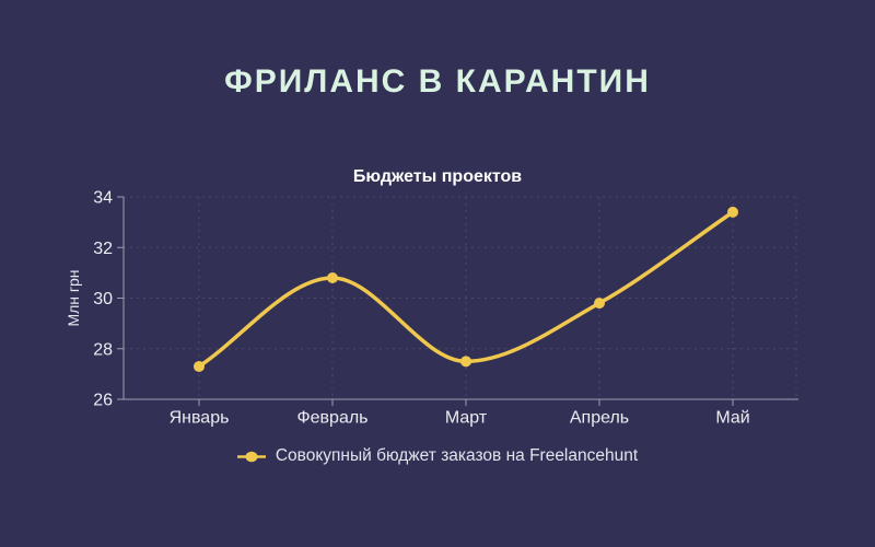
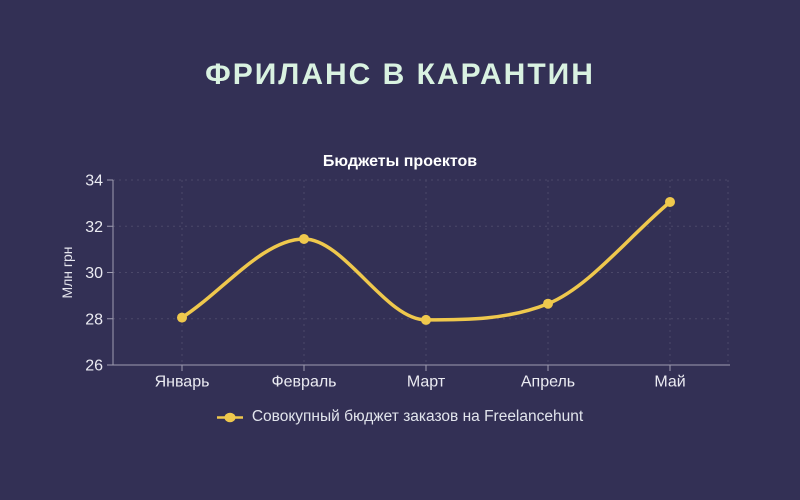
Январь: 27.3 -> 28.1
Февраль: 30.8 -> 31.4
Март: 27.5 -> 27.9
Апрель: 29.8 -> 28.6
Май: 33.4 -> 33.0
